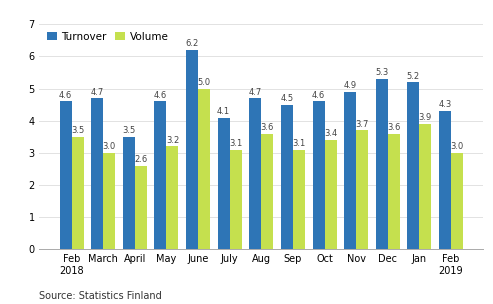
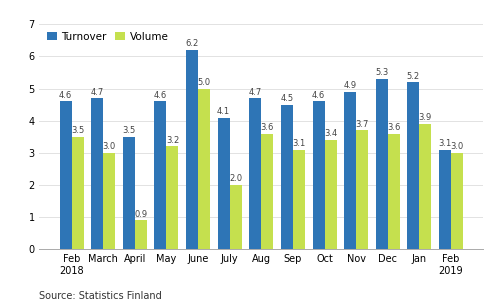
Volume/April: 2.6 -> 0.9
Volume/July: 3.1 -> 2.0
Turnover/Feb 2019: 4.3 -> 3.1
